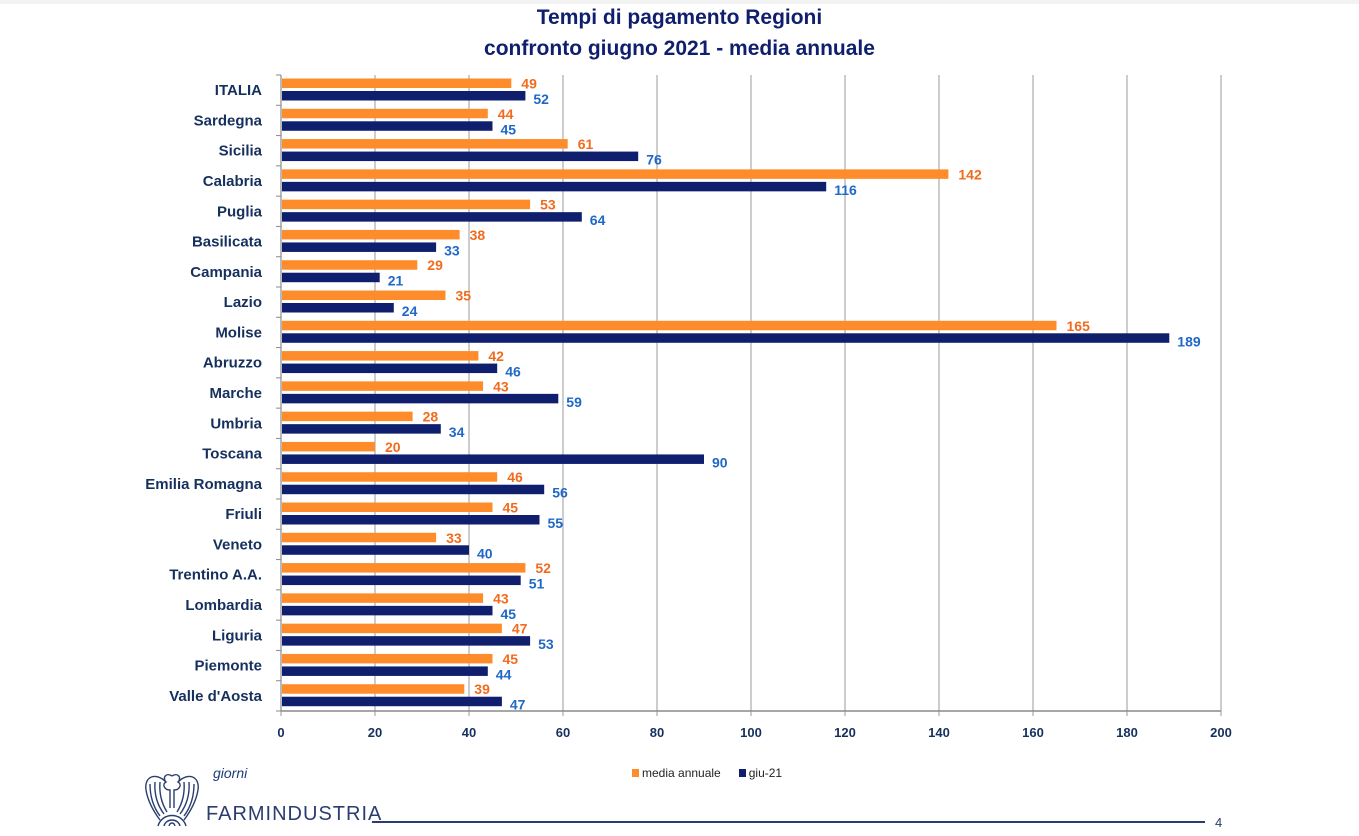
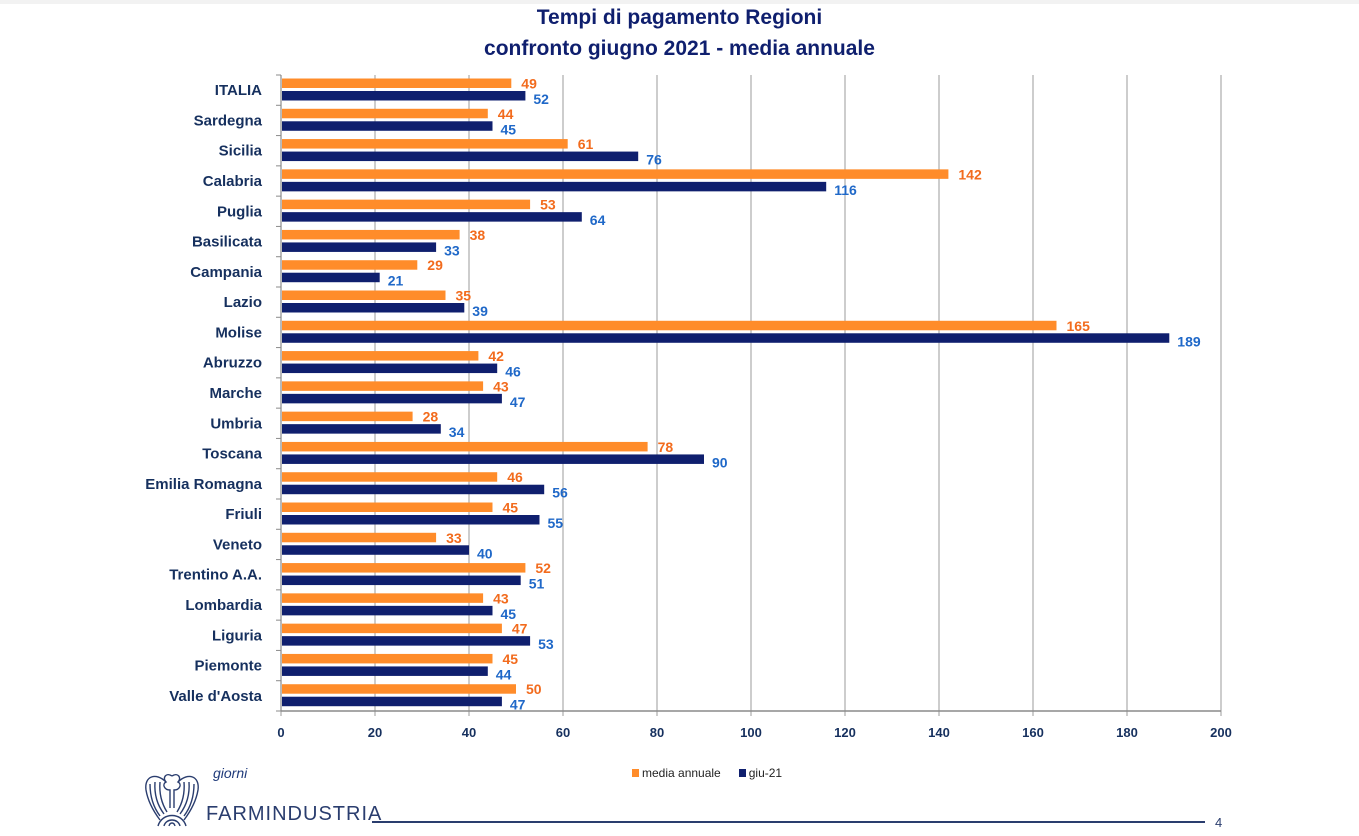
giu-21/Lazio: 24 -> 39
giu-21/Marche: 59 -> 47
media annuale/Toscana: 20 -> 78
media annuale/Valle d'Aosta: 39 -> 50
